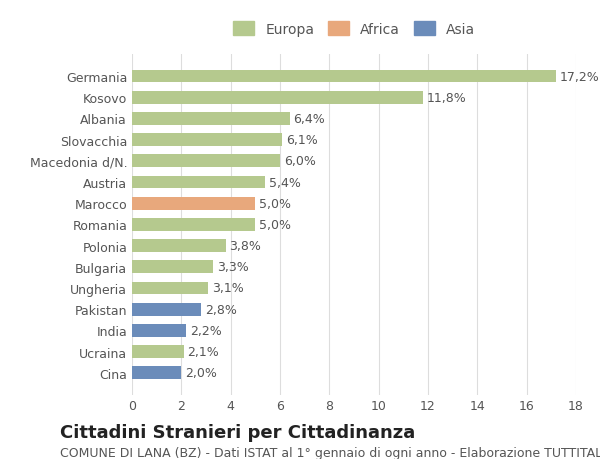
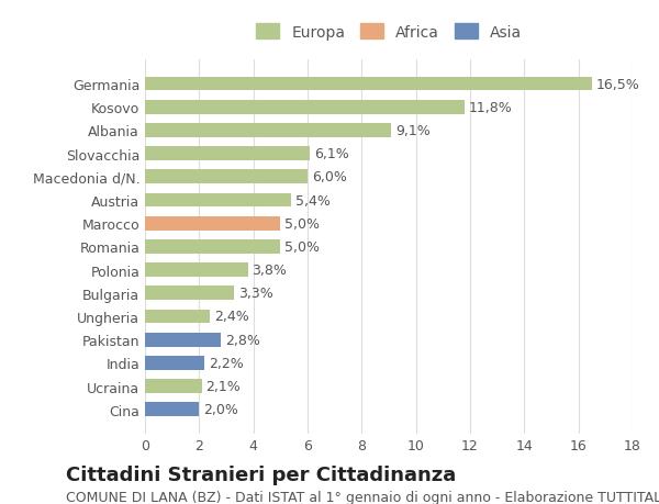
Germania: 17,2% -> 16,5%
Albania: 6,4% -> 9,1%
Ungheria: 3,1% -> 2,4%
